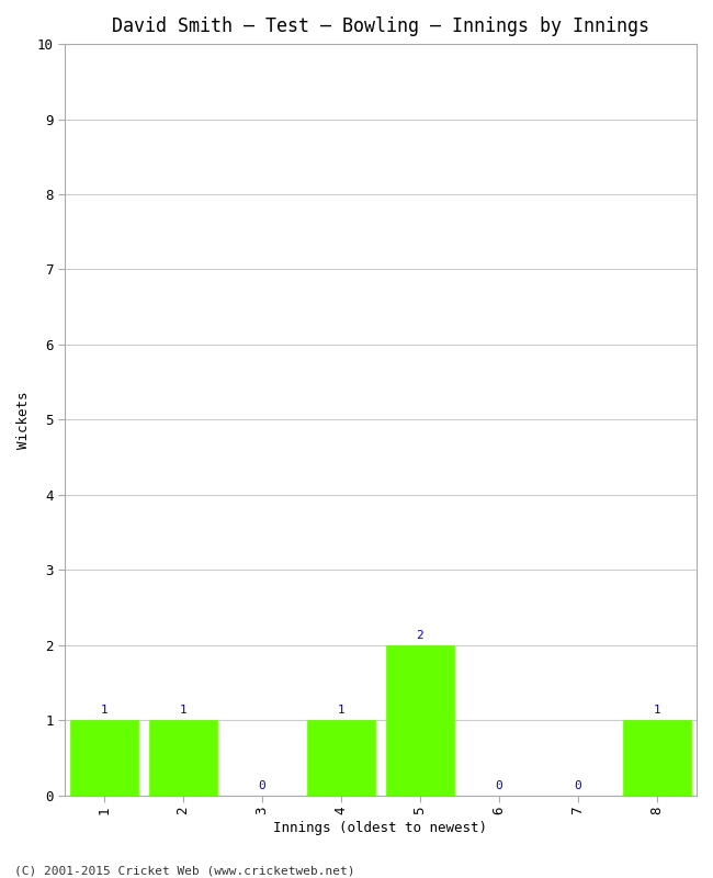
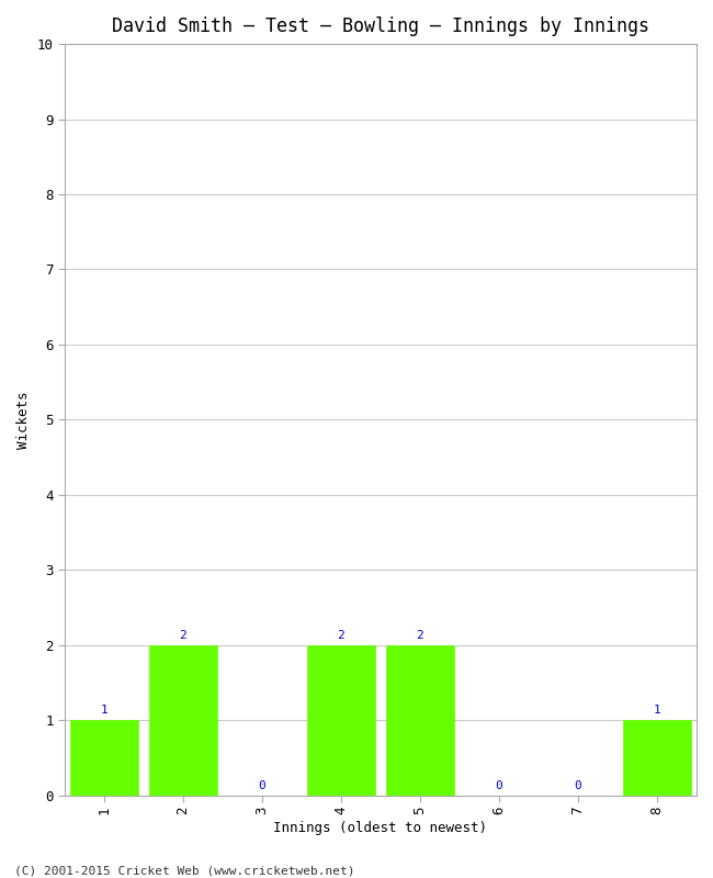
2: 1 -> 2
4: 1 -> 2
